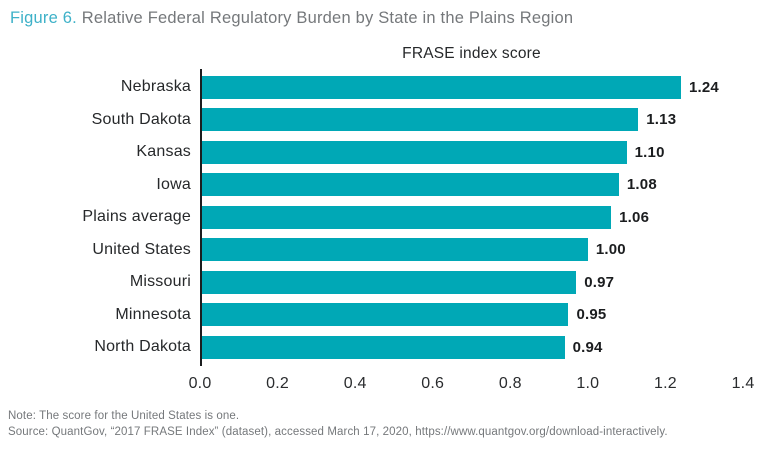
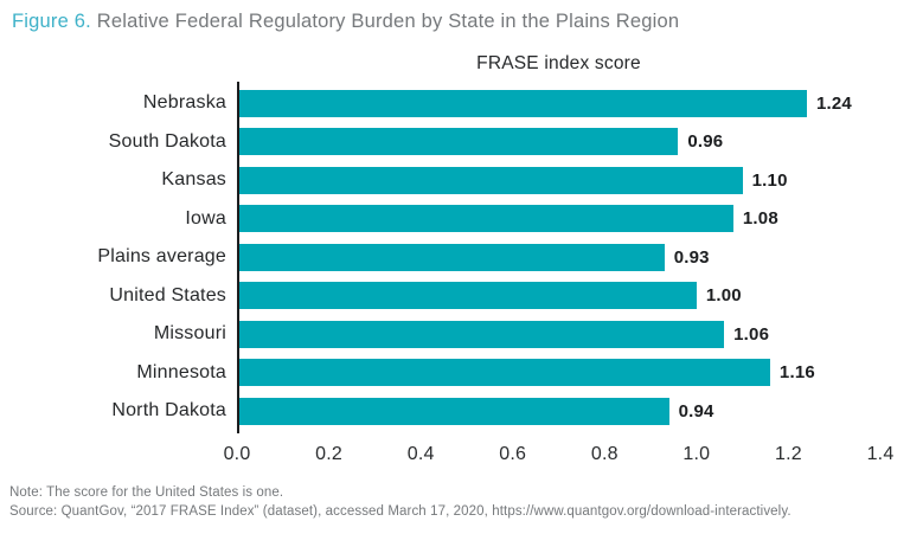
South Dakota: 1.13 -> 0.96
Plains average: 1.06 -> 0.93
Missouri: 0.97 -> 1.06
Minnesota: 0.95 -> 1.16
